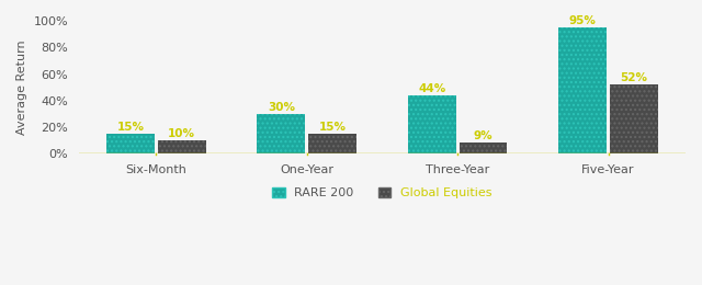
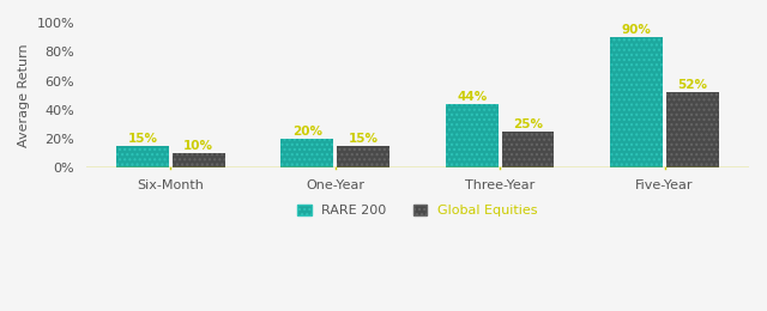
RARE 200/One-Year: 30% -> 20%
Global Equities/Three-Year: 9% -> 25%
RARE 200/Five-Year: 95% -> 90%
